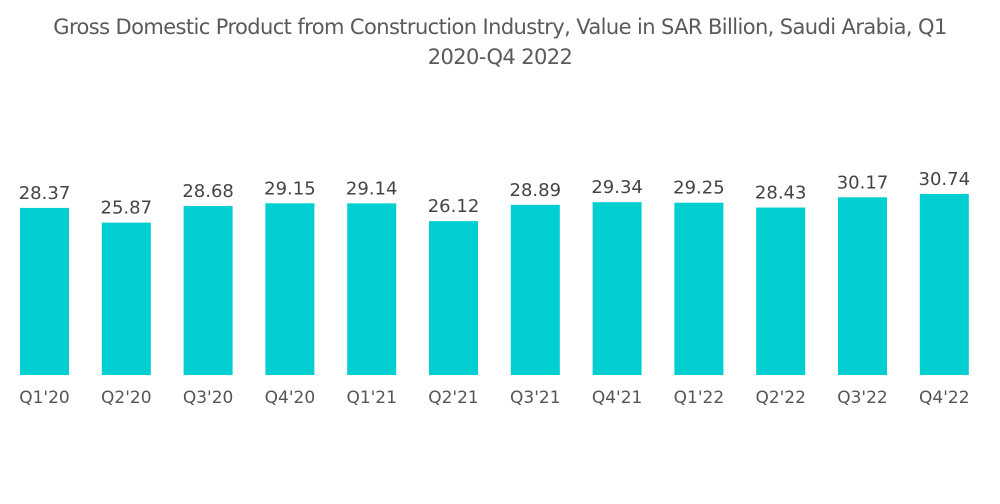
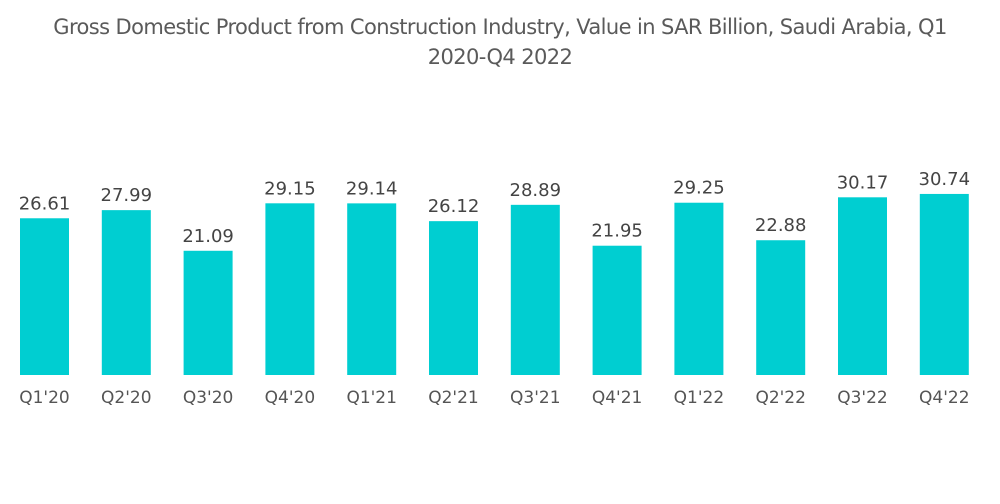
Q1'20: 28.37 -> 26.61
Q2'20: 25.87 -> 27.99
Q3'20: 28.68 -> 21.09
Q4'21: 29.34 -> 21.95
Q2'22: 28.43 -> 22.88
